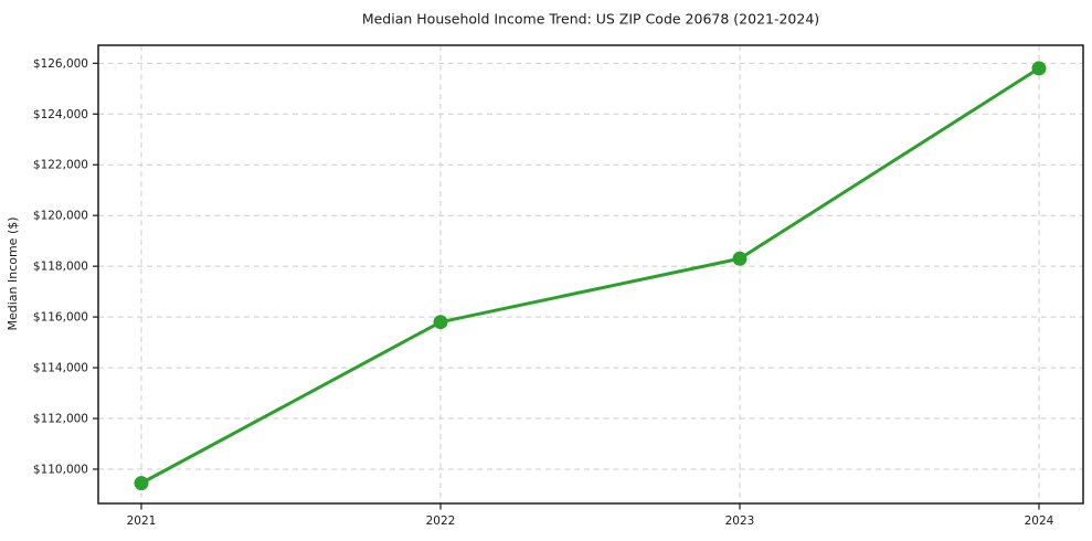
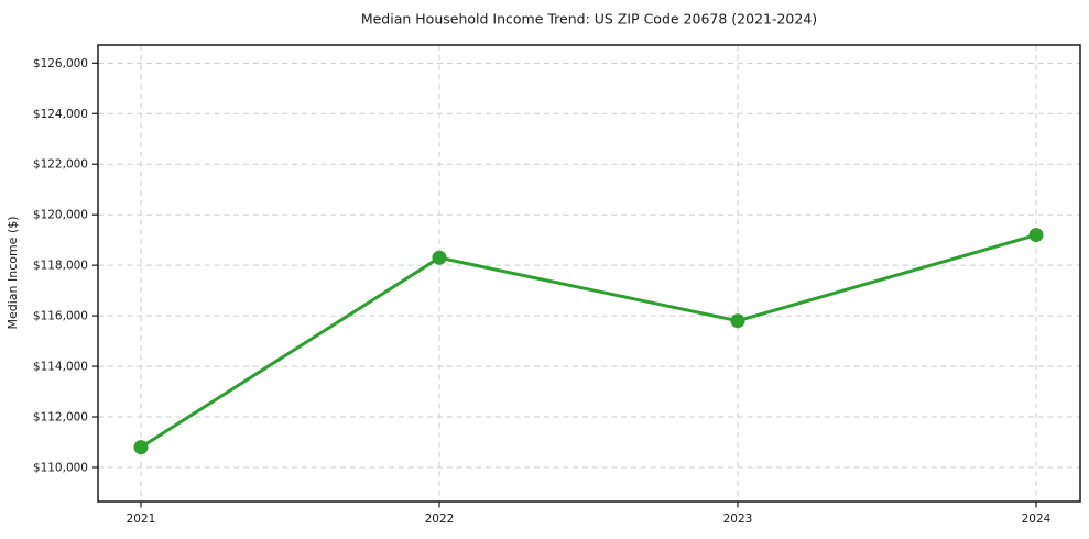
2021: $109400 -> $110800
2022: $115800 -> $118300
2023: $118300 -> $115800
2024: $125800 -> $119200
